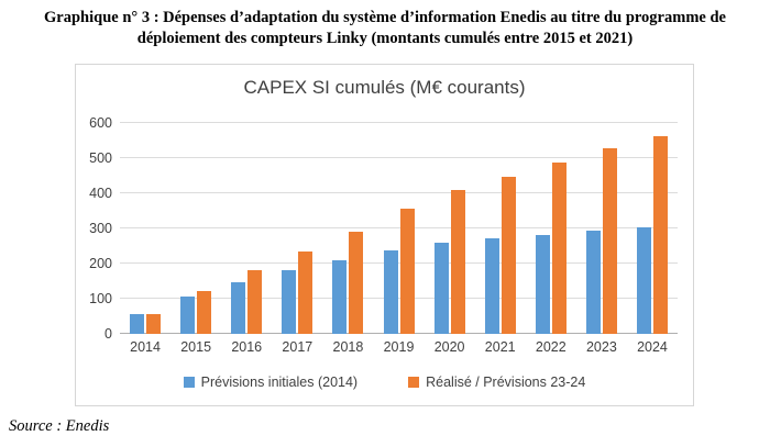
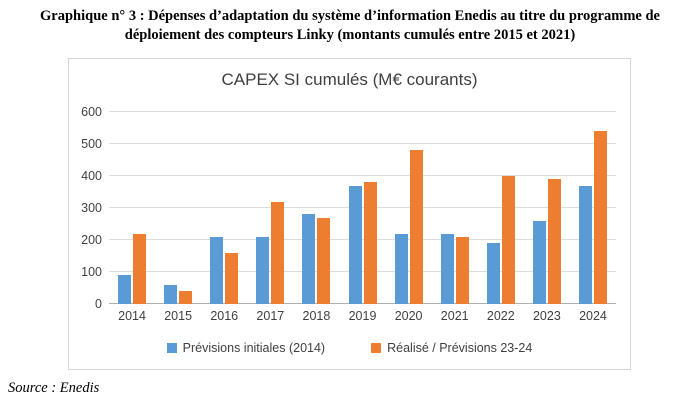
Prévisions initiales (2014)/2014: 60 -> 90
Réalisé / Prévisions 23-24/2014: 60 -> 220
Prévisions initiales (2014)/2015: 100 -> 60
Réalisé / Prévisions 23-24/2015: 120 -> 40
Prévisions initiales (2014)/2016: 150 -> 210
Réalisé / Prévisions 23-24/2016: 180 -> 160
Prévisions initiales (2014)/2017: 180 -> 210
Réalisé / Prévisions 23-24/2017: 230 -> 320
Prévisions initiales (2014)/2018: 210 -> 280
Réalisé / Prévisions 23-24/2018: 290 -> 270
Prévisions initiales (2014)/2019: 240 -> 370
Réalisé / Prévisions 23-24/2019: 360 -> 380
Prévisions initiales (2014)/2020: 260 -> 220
Réalisé / Prévisions 23-24/2020: 410 -> 480
Prévisions initiales (2014)/2021: 270 -> 220
Réalisé / Prévisions 23-24/2021: 450 -> 210
Prévisions initiales (2014)/2022: 280 -> 190
Réalisé / Prévisions 23-24/2022: 490 -> 400
Prévisions initiales (2014)/2023: 290 -> 260
Réalisé / Prévisions 23-24/2023: 530 -> 390
Prévisions initiales (2014)/2024: 300 -> 370
Réalisé / Prévisions 23-24/2024: 560 -> 540
